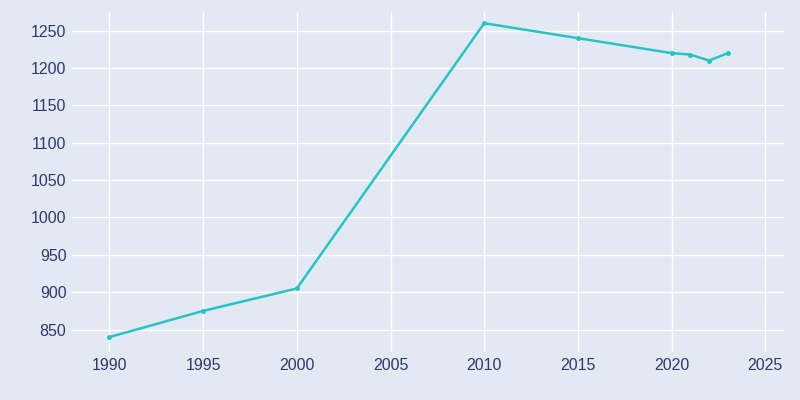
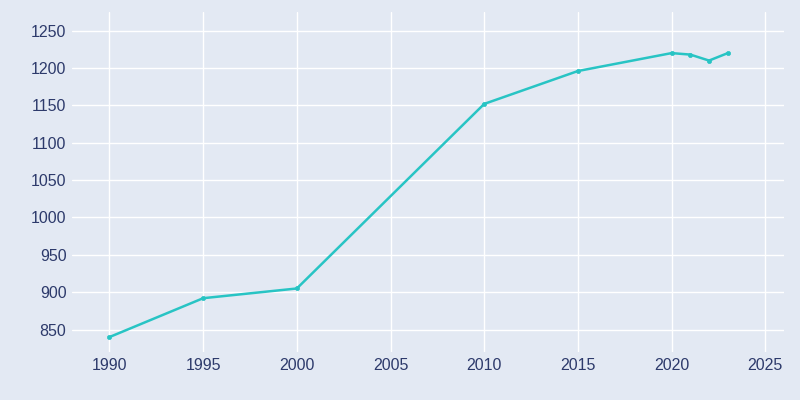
1995: 875 -> 892
2010: 1260 -> 1152
2015: 1240 -> 1196
